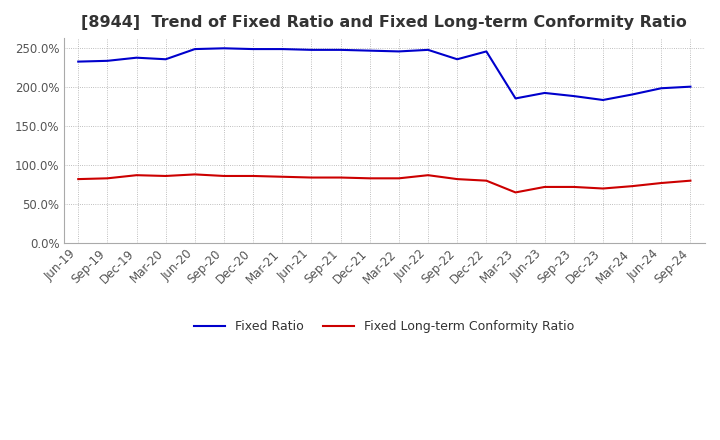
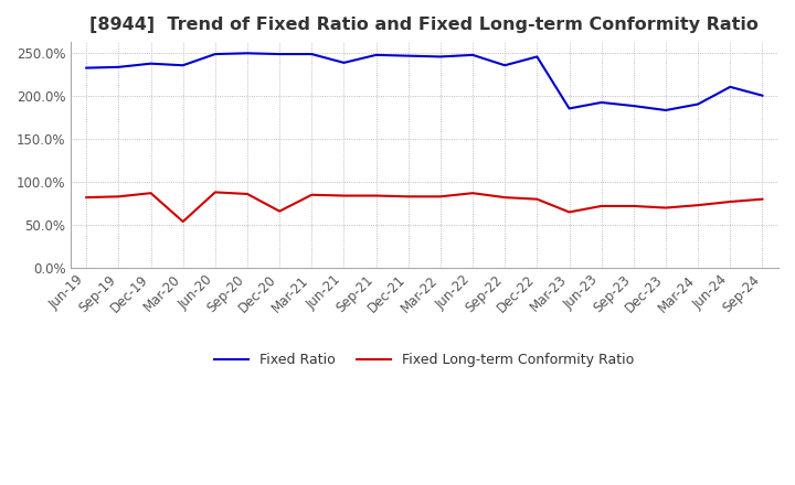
Fixed Long-term Conformity Ratio/Mar-20: 86% -> 54%
Fixed Long-term Conformity Ratio/Dec-20: 86% -> 66%
Fixed Ratio/Jun-21: 247% -> 238%
Fixed Ratio/Jun-24: 198% -> 210%
